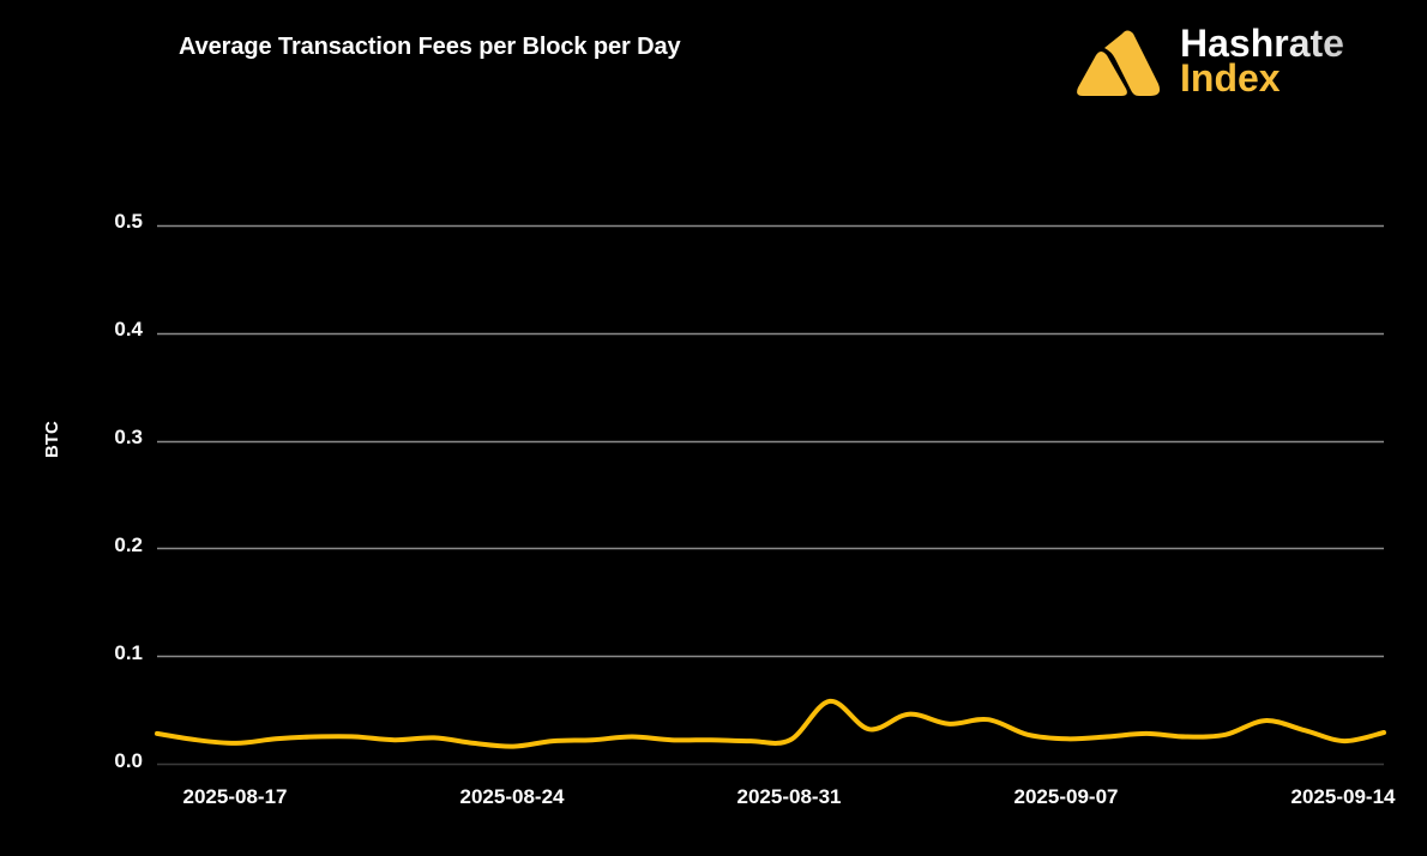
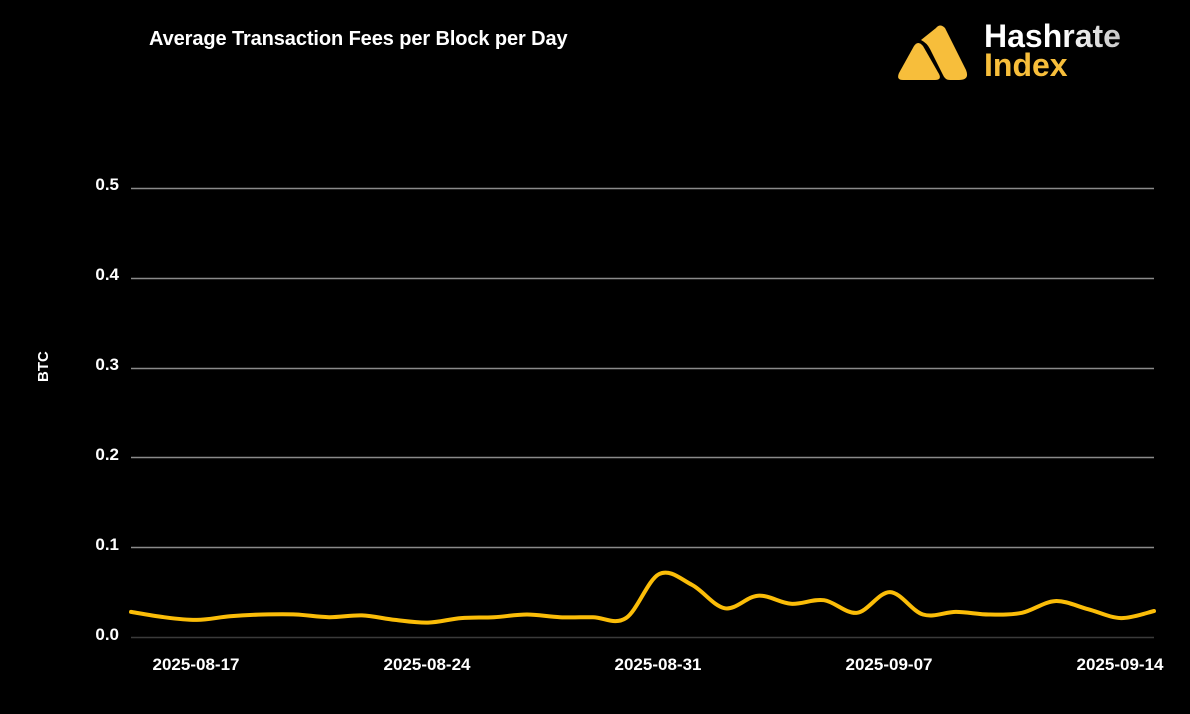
2025-08-31: 0.02 -> 0.07
2025-09-07: 0.02 -> 0.05
